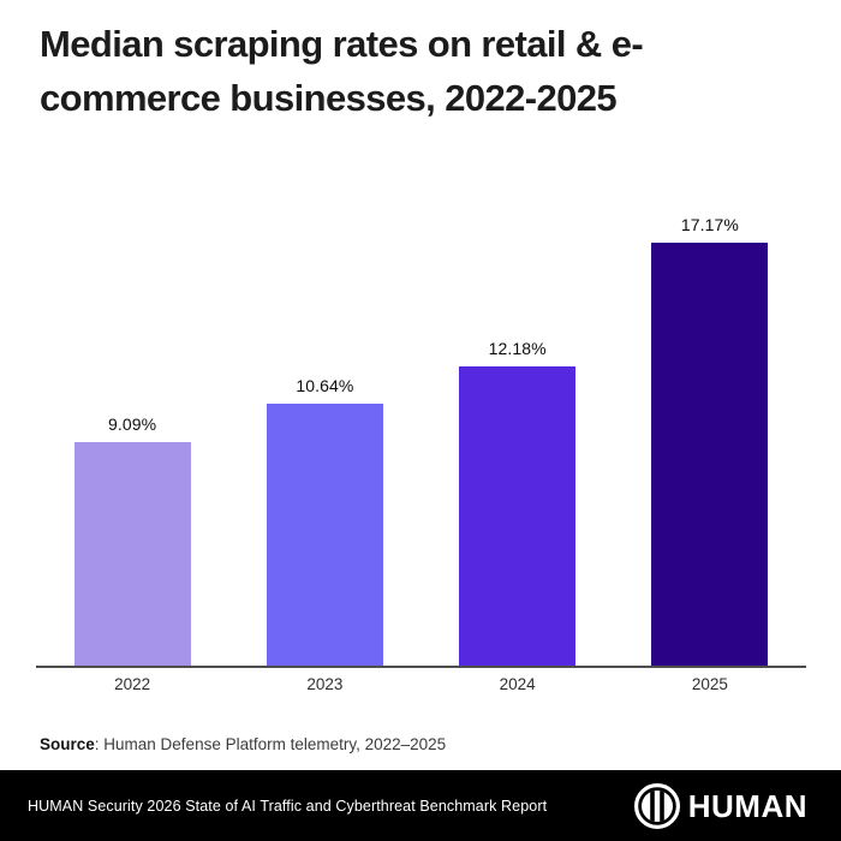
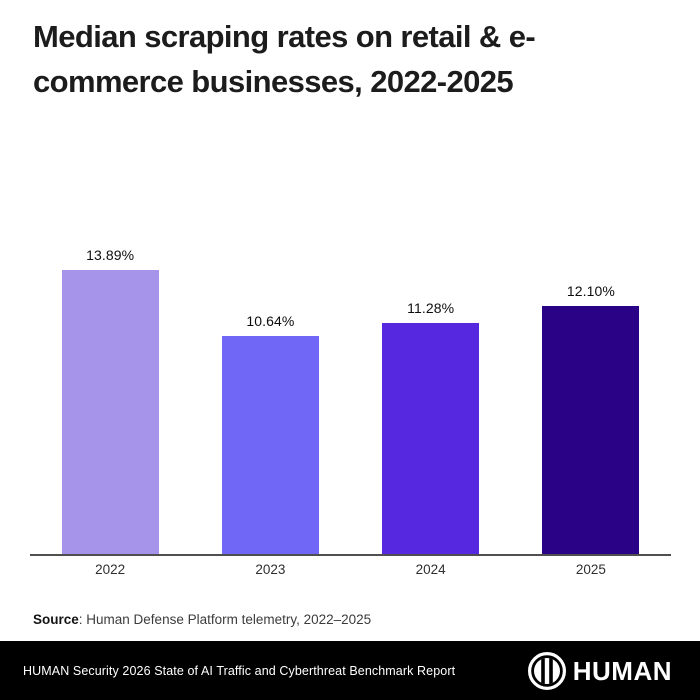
2022: 9.09% -> 13.89%
2024: 12.18% -> 11.28%
2025: 17.17% -> 12.10%
